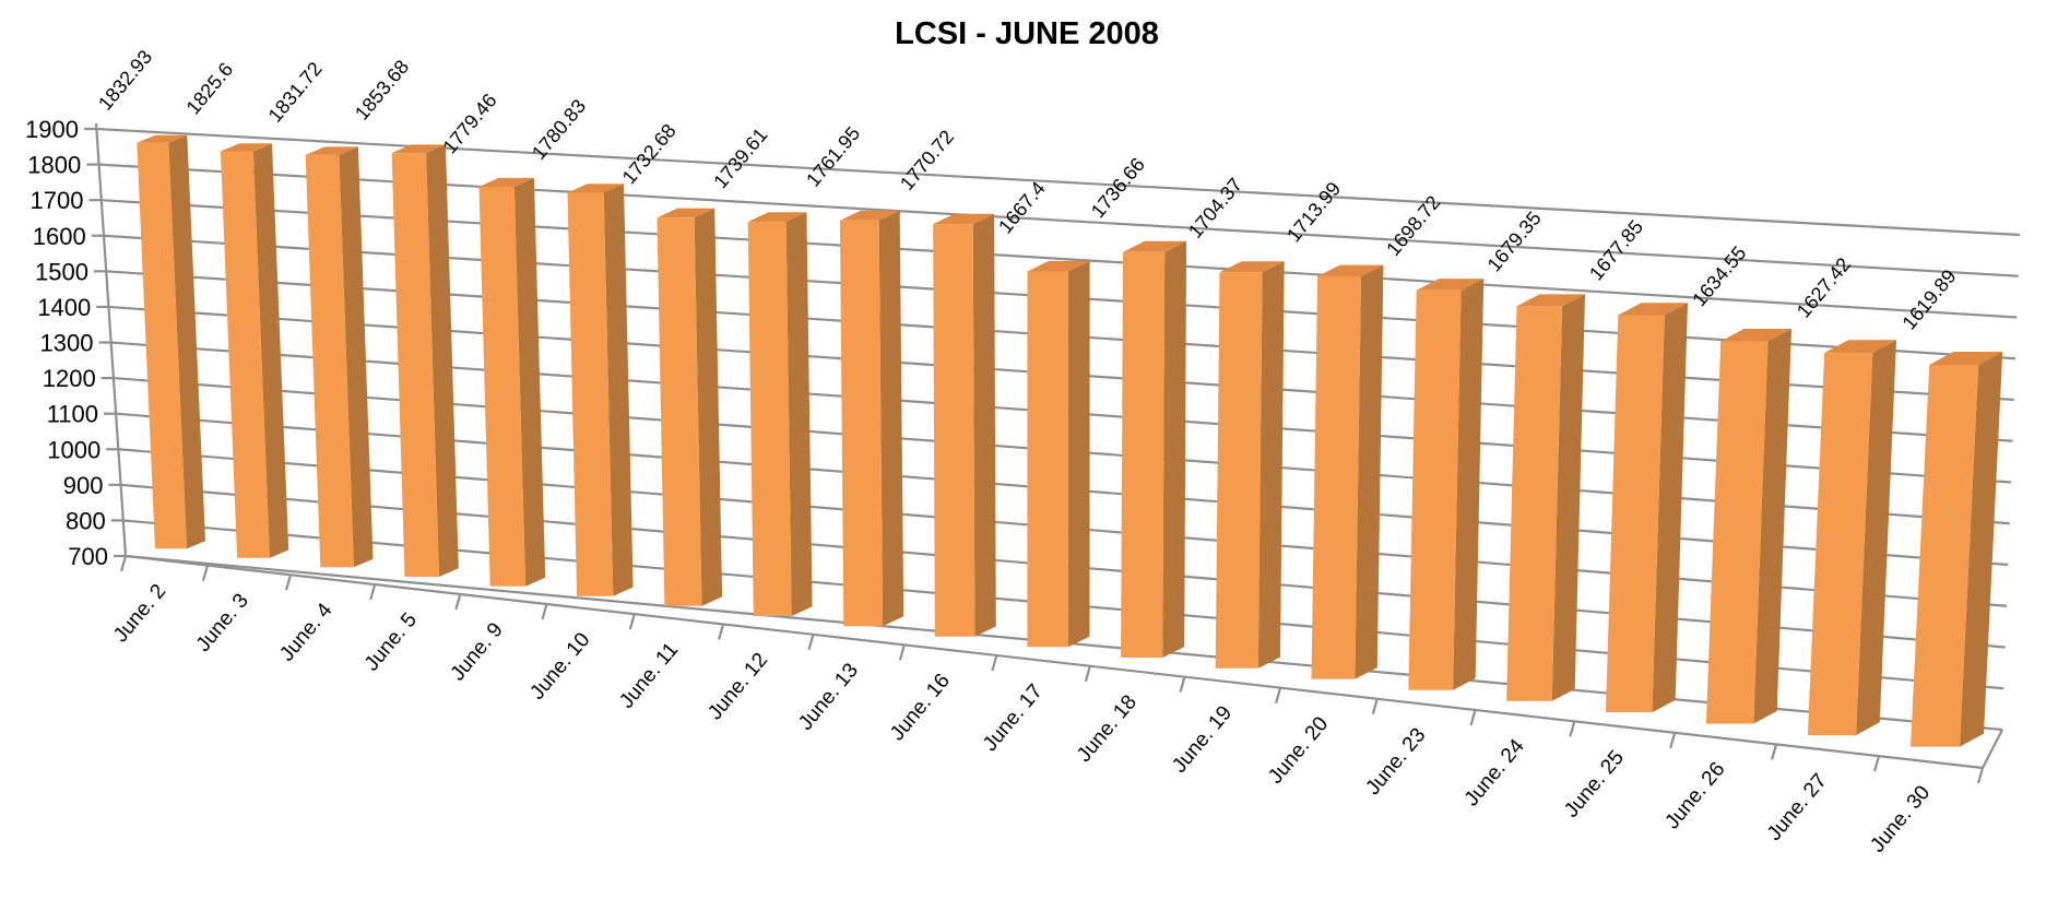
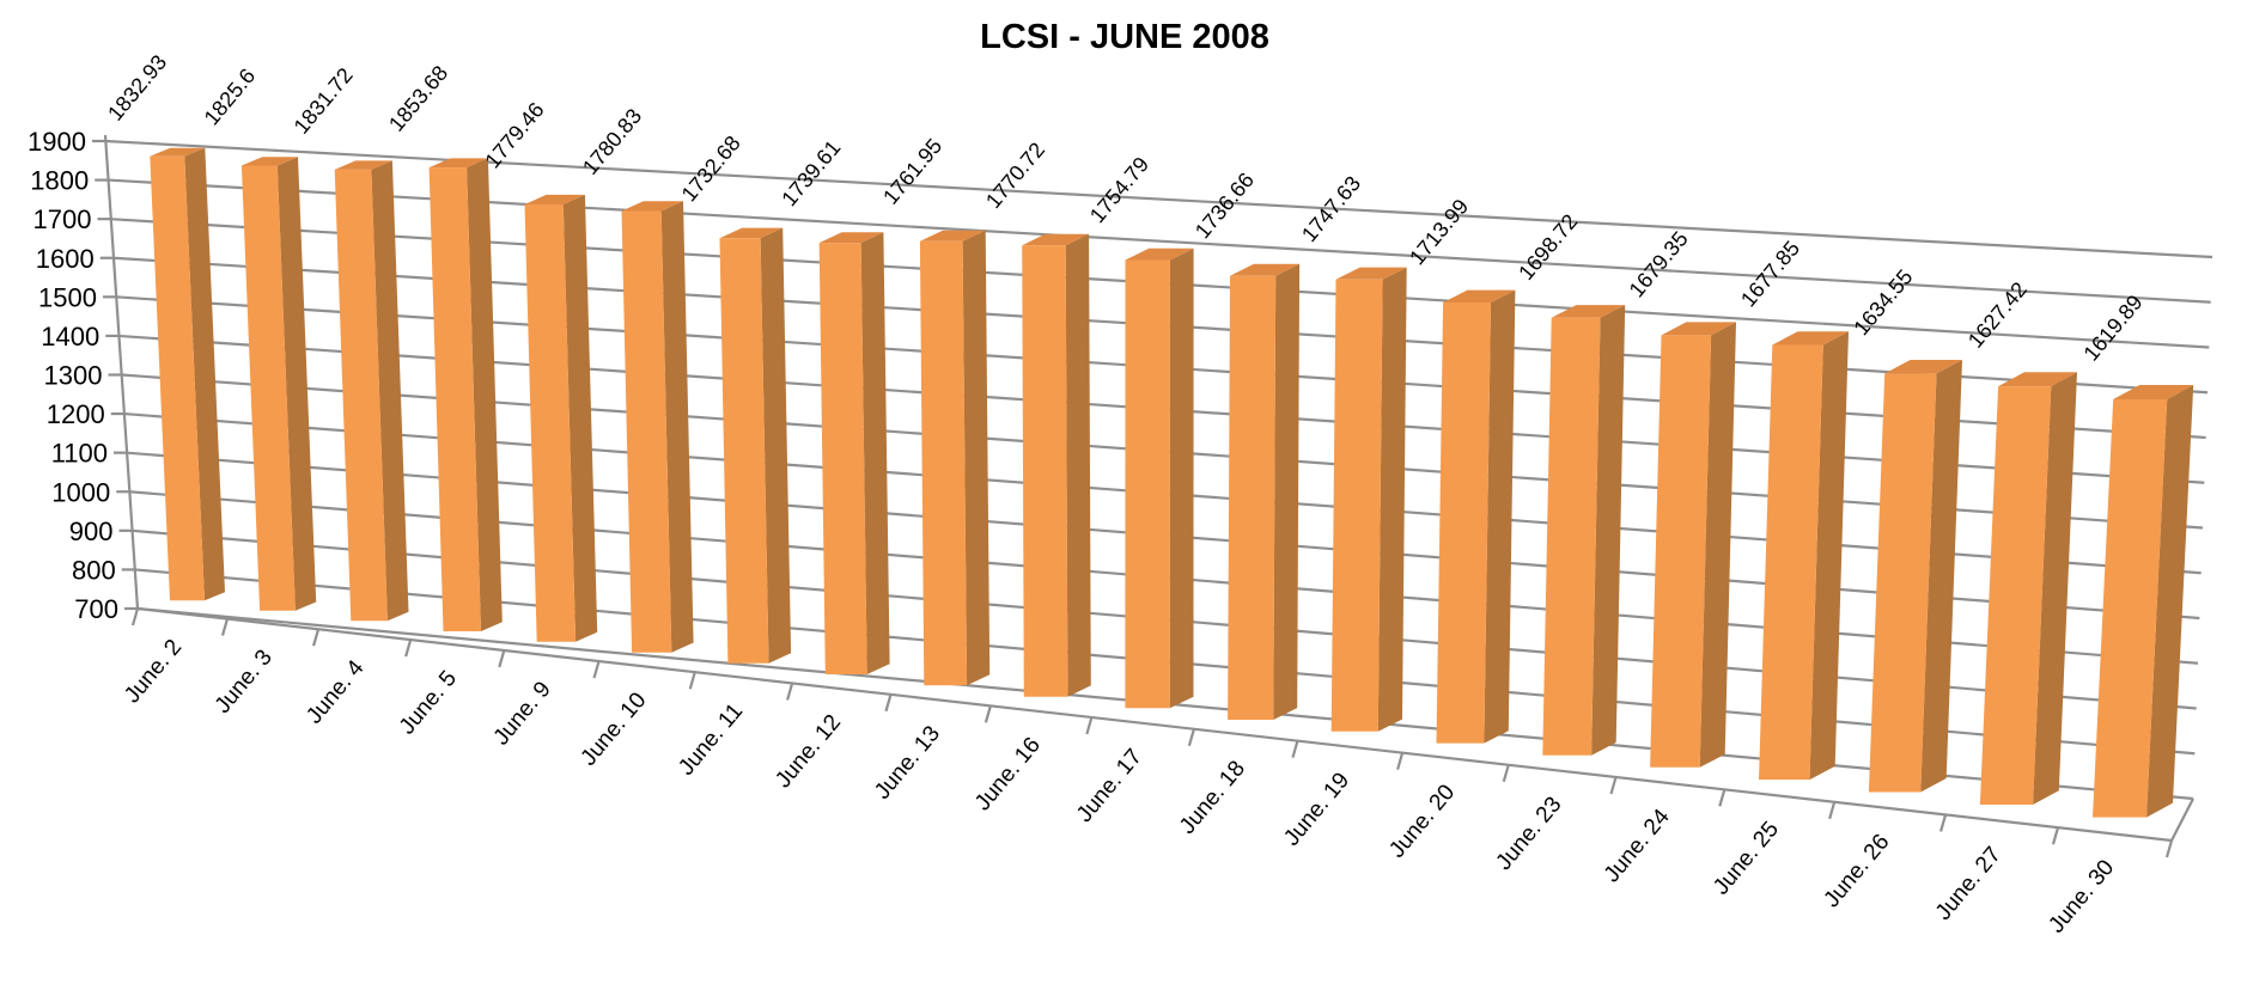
June. 17: 1667.4 -> 1754.79
June. 19: 1704.37 -> 1747.63
